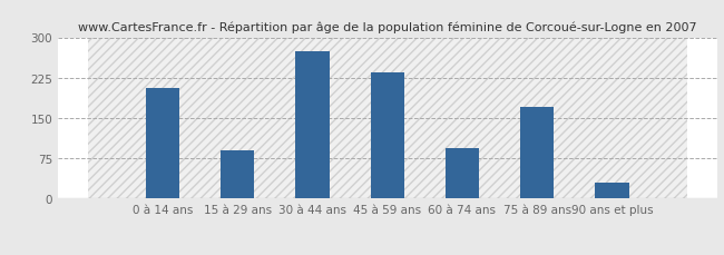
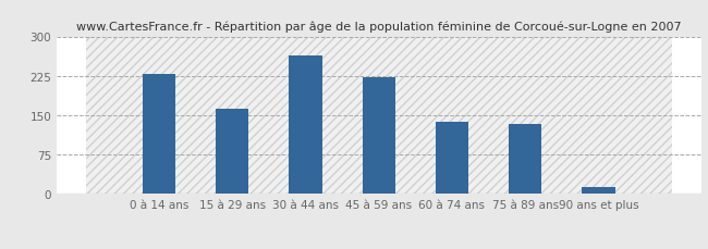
0 à 14 ans: 205 -> 228
15 à 29 ans: 90 -> 162
30 à 44 ans: 275 -> 263
45 à 59 ans: 235 -> 222
60 à 74 ans: 95 -> 138
75 à 89 ans: 170 -> 133
90 ans et plus: 30 -> 13
